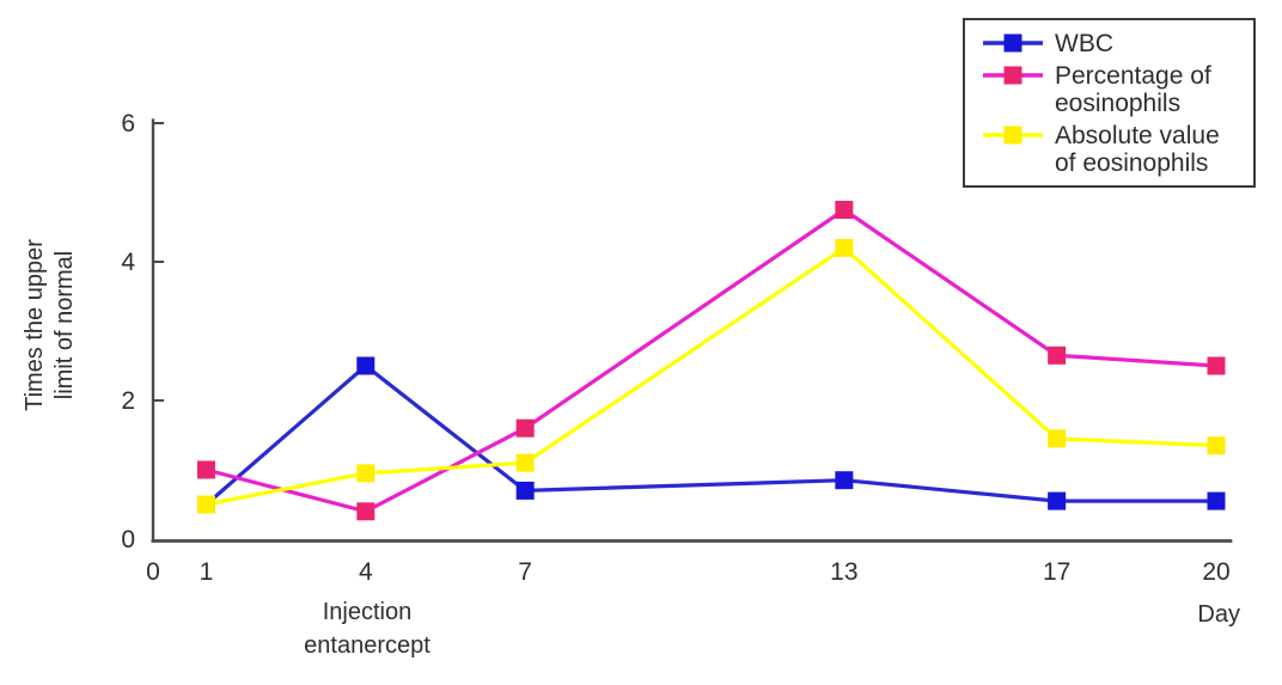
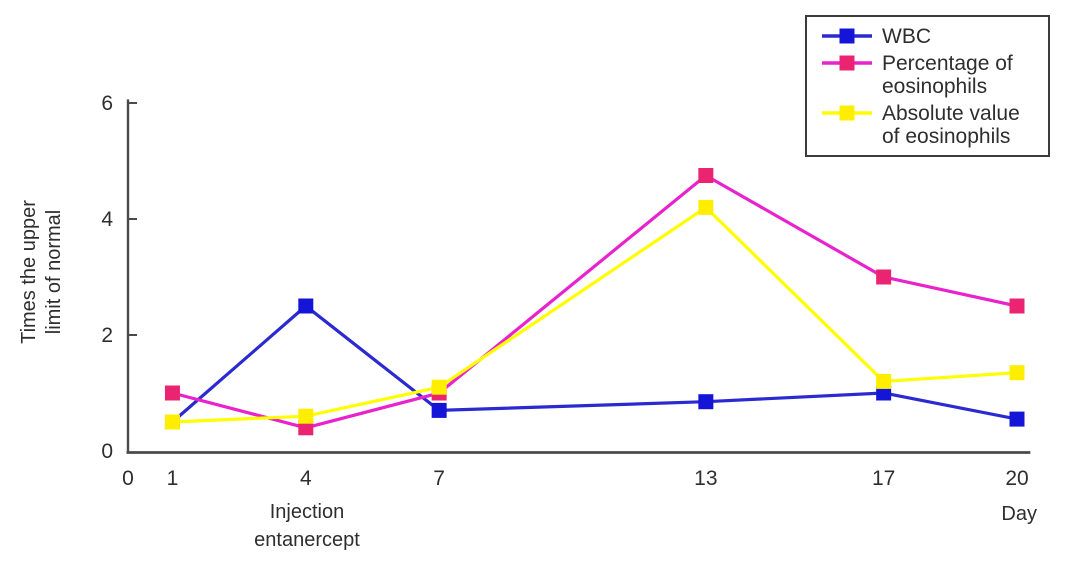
Absolute value of eosinophils/4: 0.9 -> 0.6
Percentage of eosinophils/7: 1.6 -> 1.0
WBC/17: 0.6 -> 1.0
Percentage of eosinophils/17: 2.6 -> 3.0
Absolute value of eosinophils/17: 1.4 -> 1.2
